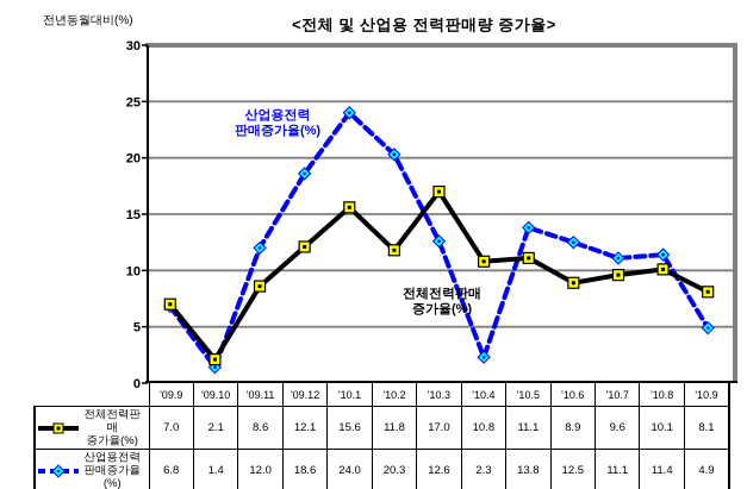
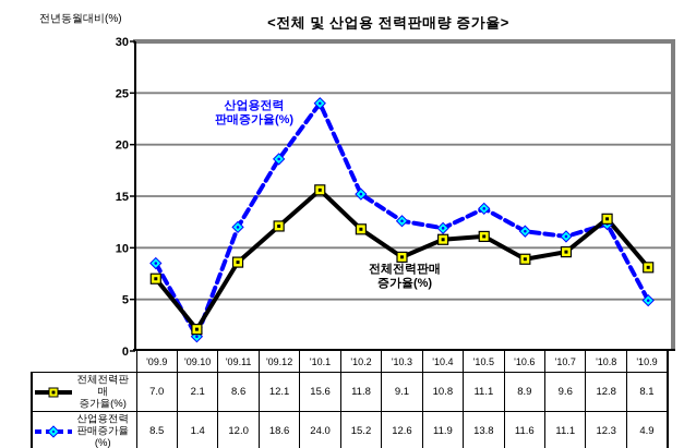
산업용전력 판매증가율(%)/'09.9: 6.8 -> 8.5
산업용전력 판매증가율(%)/'10.2: 20.3 -> 15.2
전체전력판매 증가율(%)/'10.3: 17.0 -> 9.1
산업용전력 판매증가율(%)/'10.4: 2.3 -> 11.9
산업용전력 판매증가율(%)/'10.6: 12.5 -> 11.6
전체전력판매 증가율(%)/'10.8: 10.1 -> 12.8
산업용전력 판매증가율(%)/'10.8: 11.4 -> 12.3
